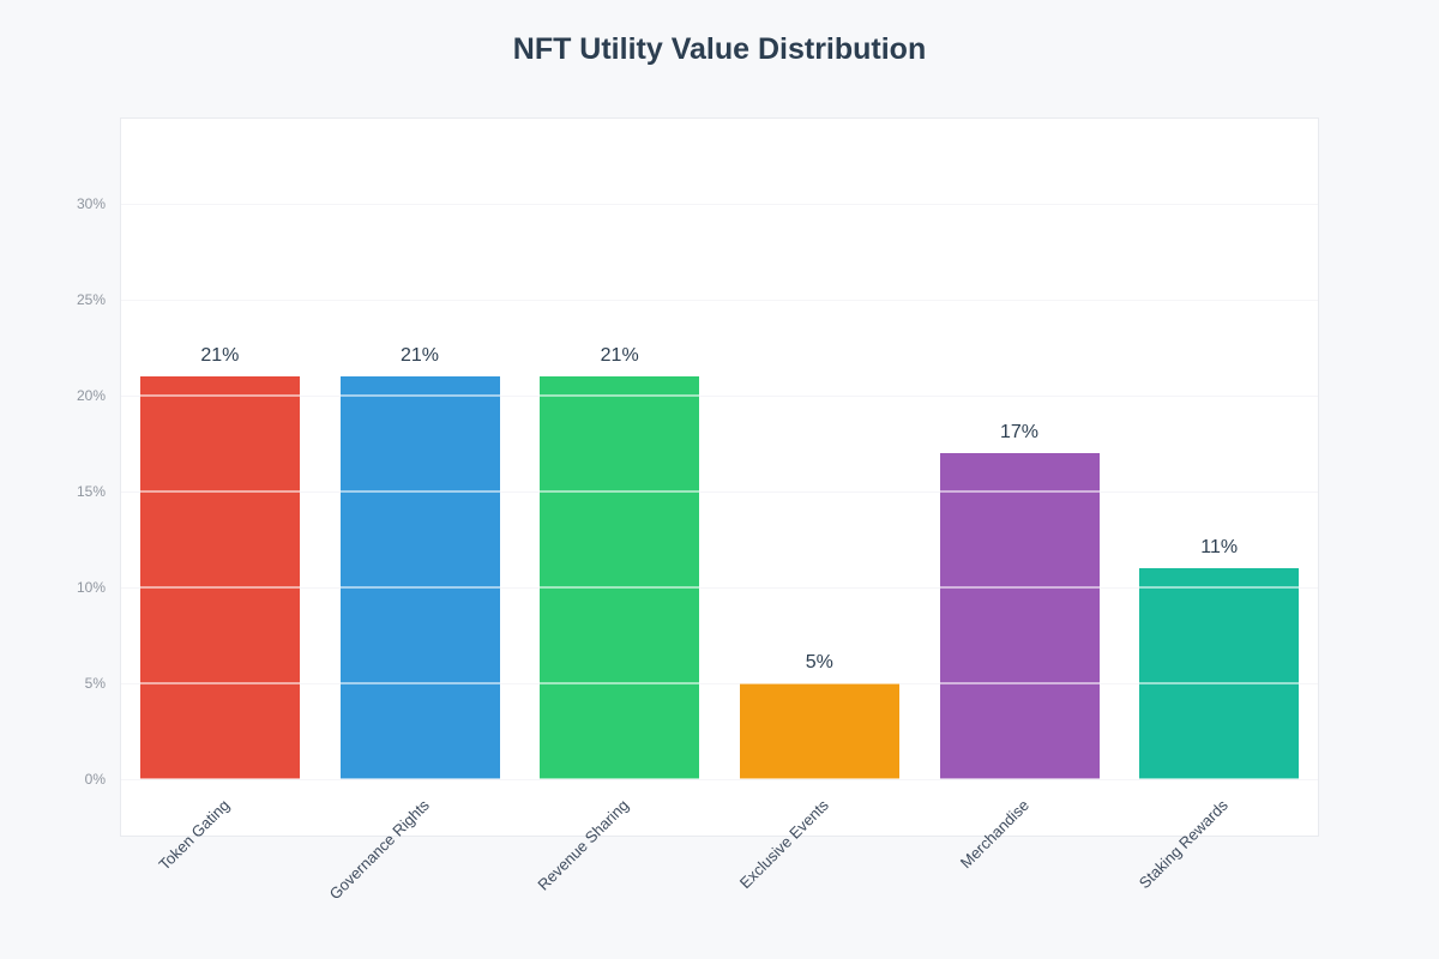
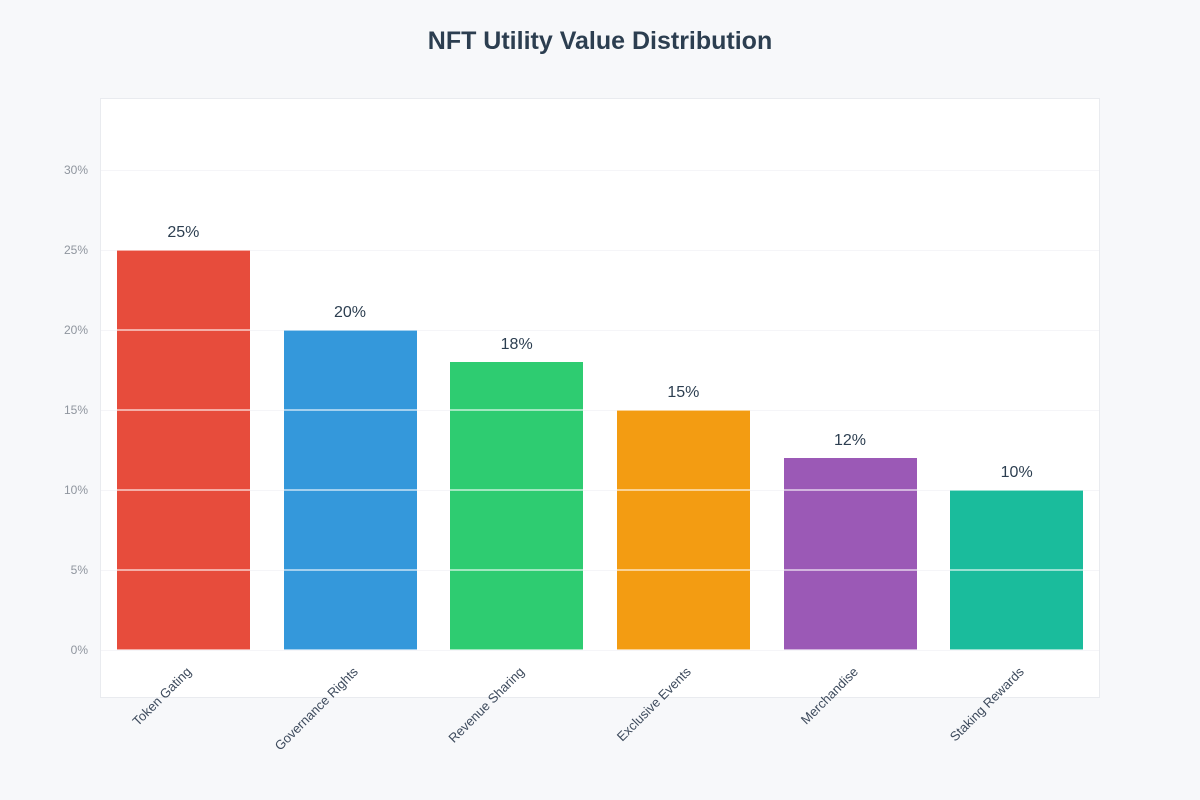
Token Gating: 21% -> 25%
Governance Rights: 21% -> 20%
Revenue Sharing: 21% -> 18%
Exclusive Events: 5% -> 15%
Merchandise: 17% -> 12%
Staking Rewards: 11% -> 10%
